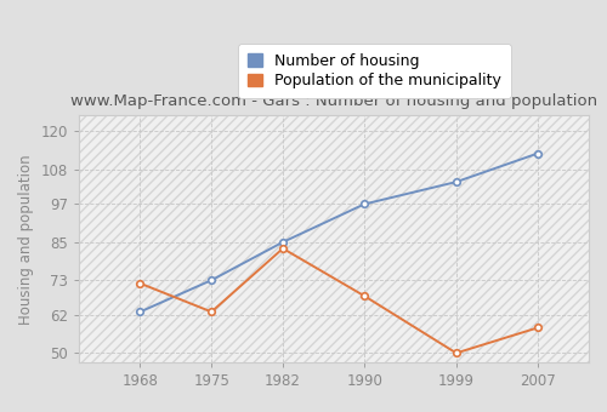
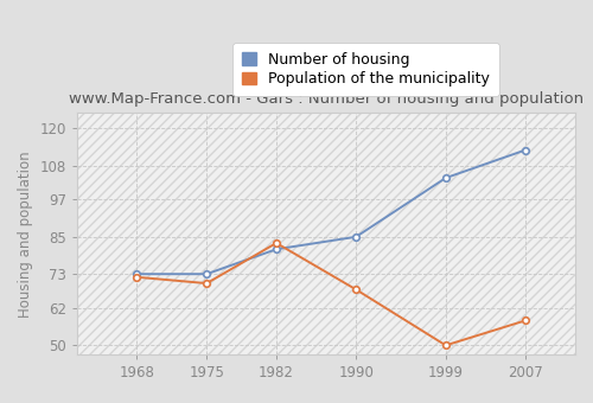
Number of housing/1968: 63 -> 73
Population of the municipality/1975: 63 -> 70
Number of housing/1982: 85 -> 81
Number of housing/1990: 97 -> 85
